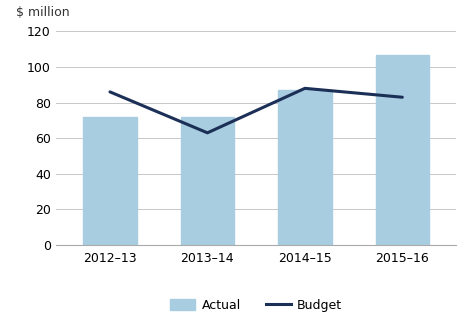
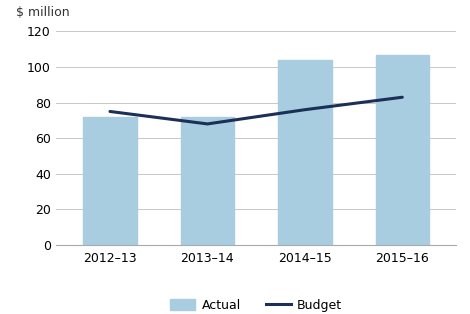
Budget/2012–13: 86 -> 75
Budget/2013–14: 63 -> 68
Actual/2014–15: 87 -> 104
Budget/2014–15: 88 -> 76
